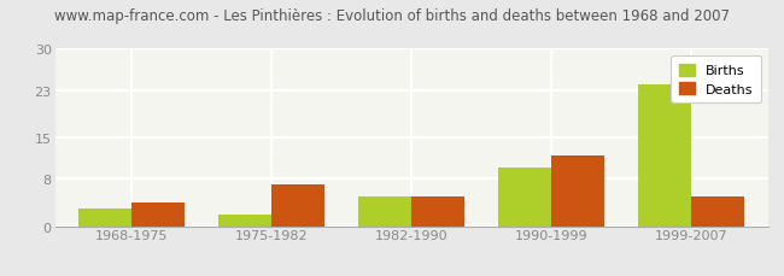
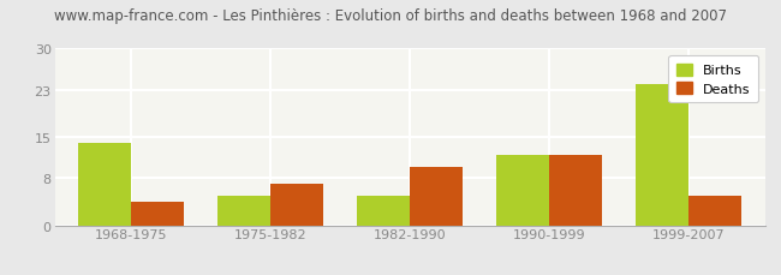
Births/1968-1975: 3 -> 14
Births/1975-1982: 2 -> 5
Deaths/1982-1990: 5 -> 10
Births/1990-1999: 10 -> 12
